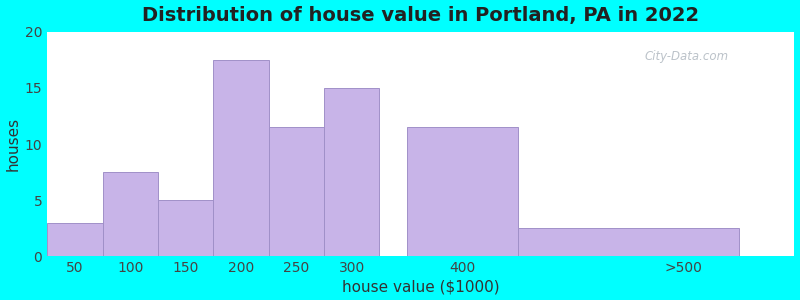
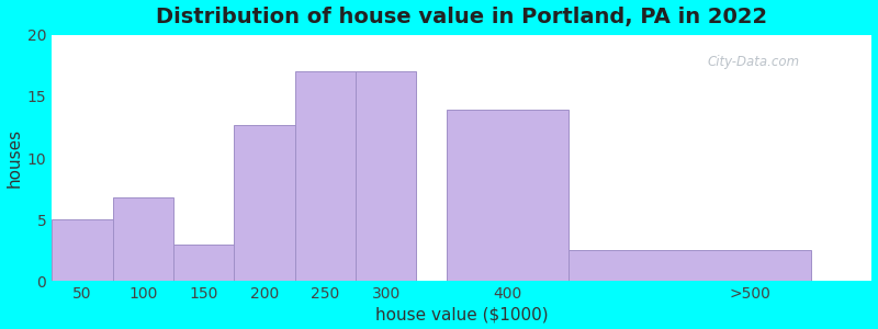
50: 3.0 -> 5.0
100: 7.5 -> 6.8
150: 5.0 -> 3.0
200: 17.5 -> 12.7
250: 11.5 -> 17.0
300: 15.0 -> 17.0
400: 11.5 -> 13.9
